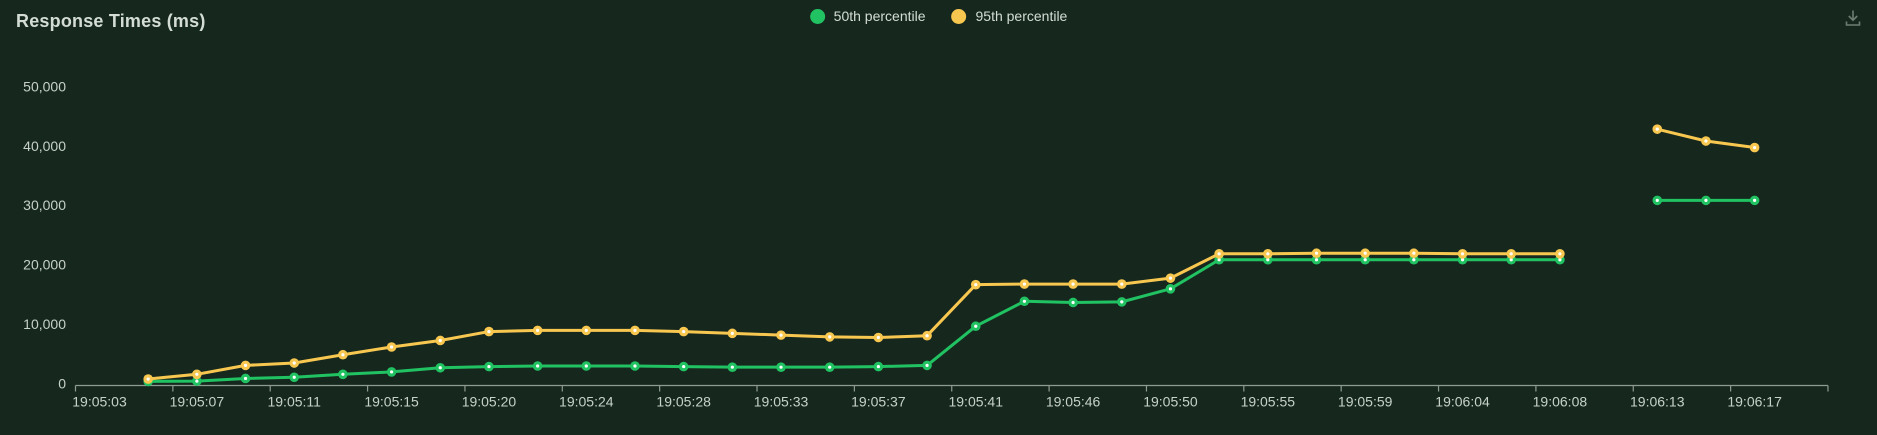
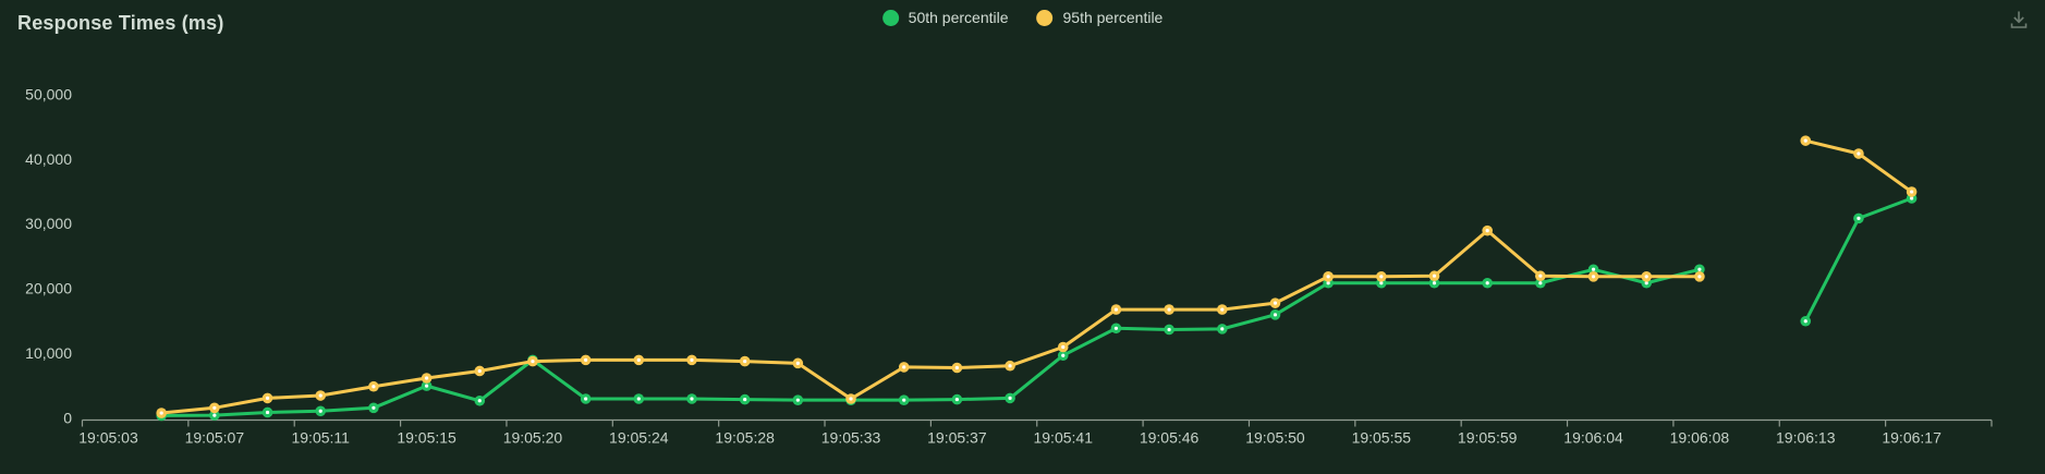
50th percentile/19:05:15: 2000 -> 5000
50th percentile/19:05:20: 3000 -> 9000
95th percentile/19:05:33: 8000 -> 3000
95th percentile/19:05:41: 17000 -> 11000
95th percentile/19:05:59: 22000 -> 29000
50th percentile/19:06:04: 21000 -> 23000
50th percentile/19:06:08: 21000 -> 23000
50th percentile/19:06:13: 31000 -> 15000
50th percentile/19:06:17: 31000 -> 34000
95th percentile/19:06:17: 40000 -> 35000
